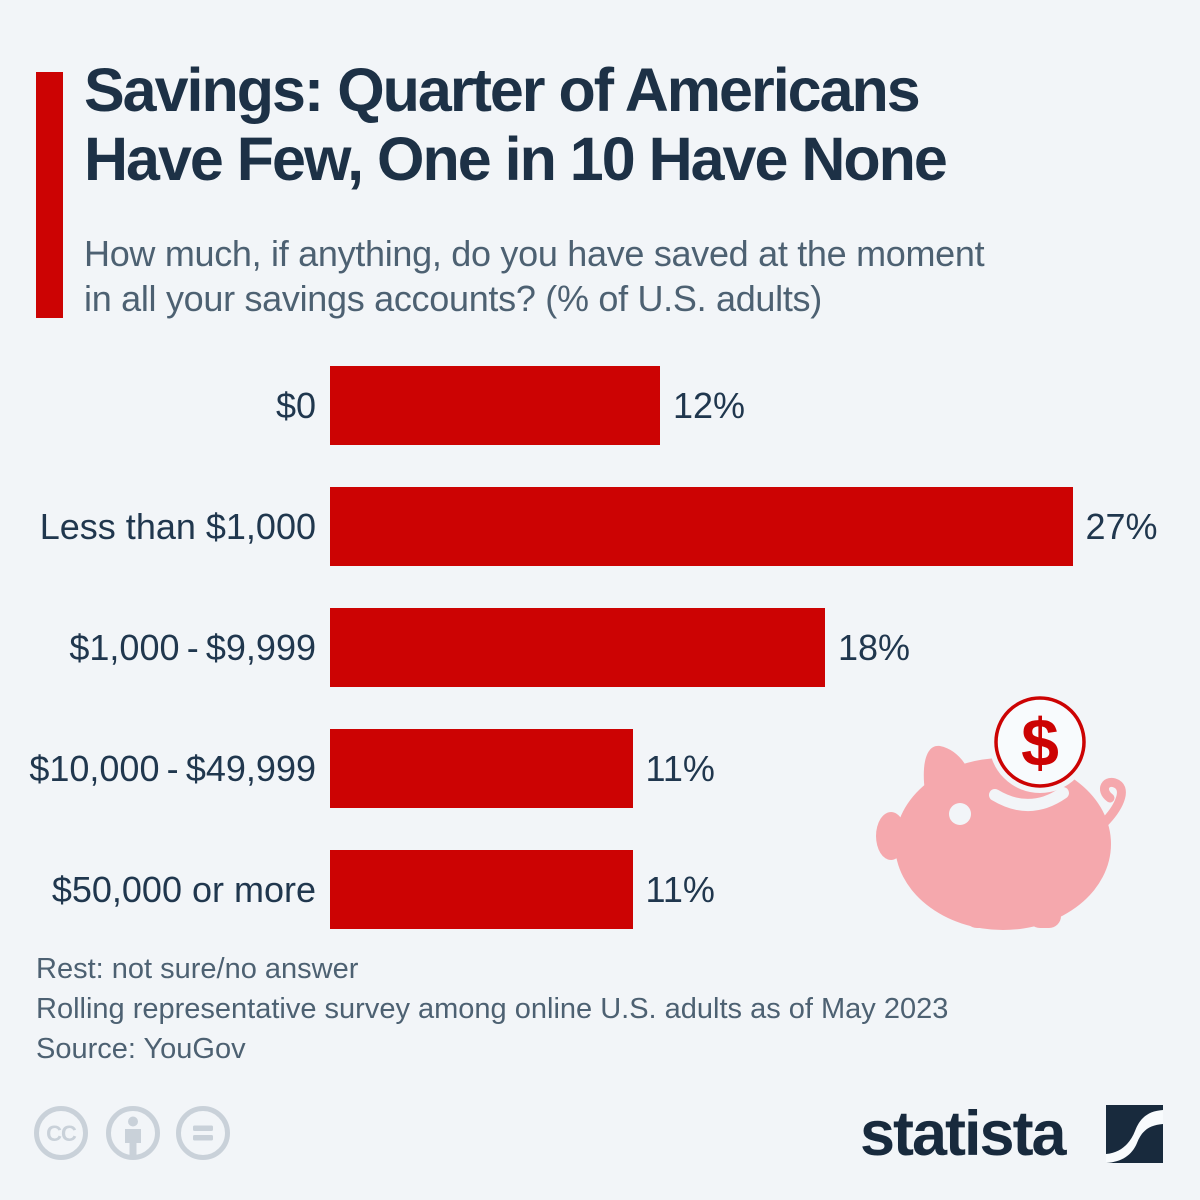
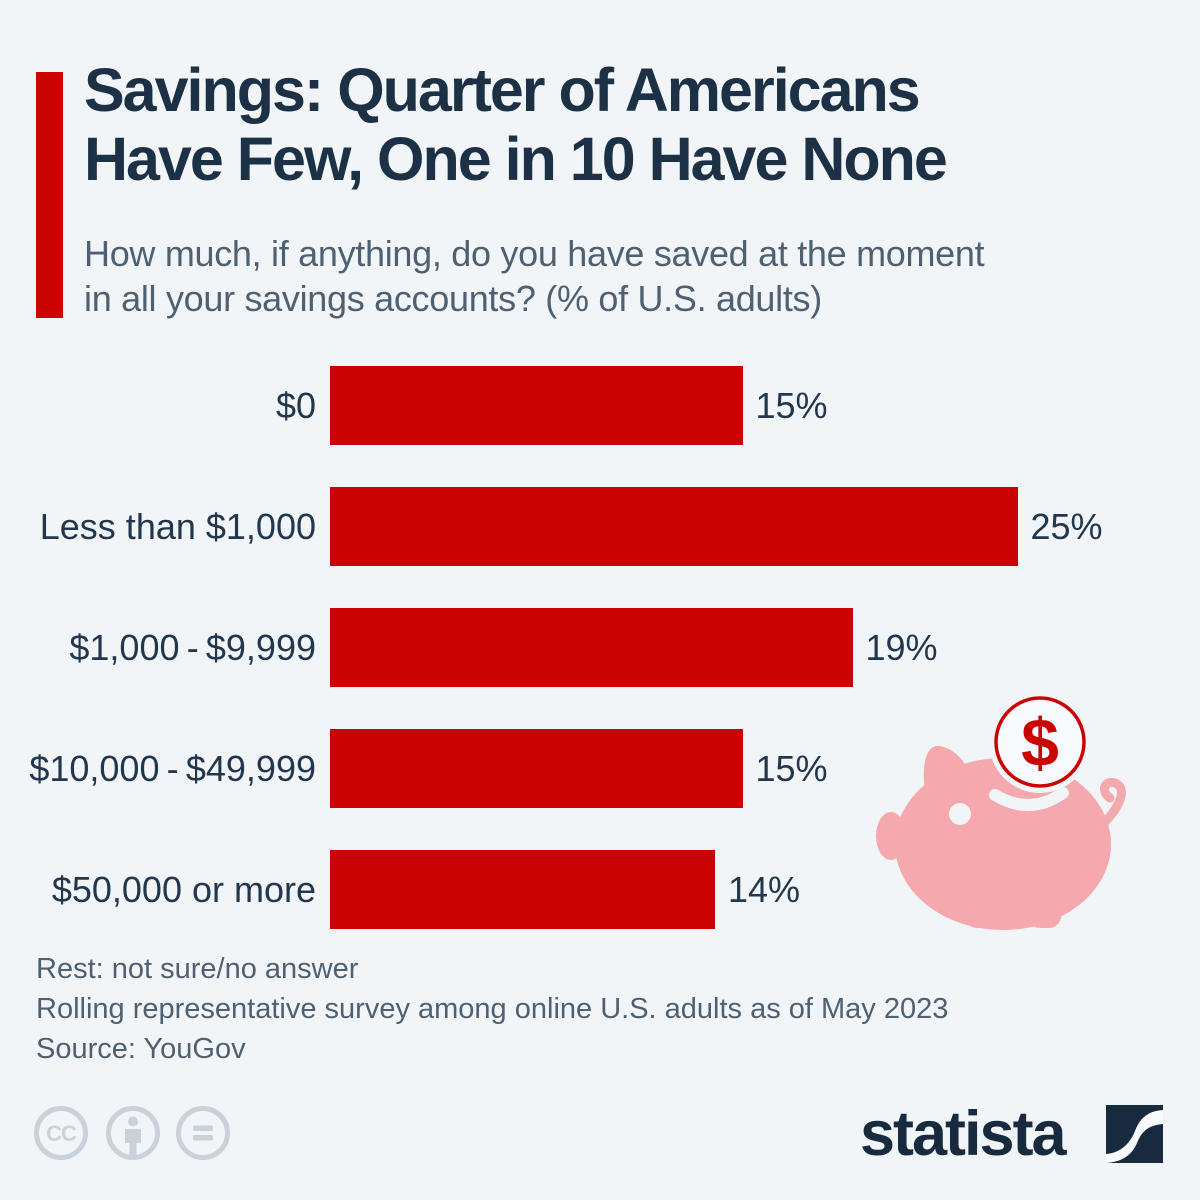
$0: 12% -> 15%
Less than $1,000: 27% -> 25%
$1,000 - $9,999: 18% -> 19%
$10,000 - $49,999: 11% -> 15%
$50,000 or more: 11% -> 14%
